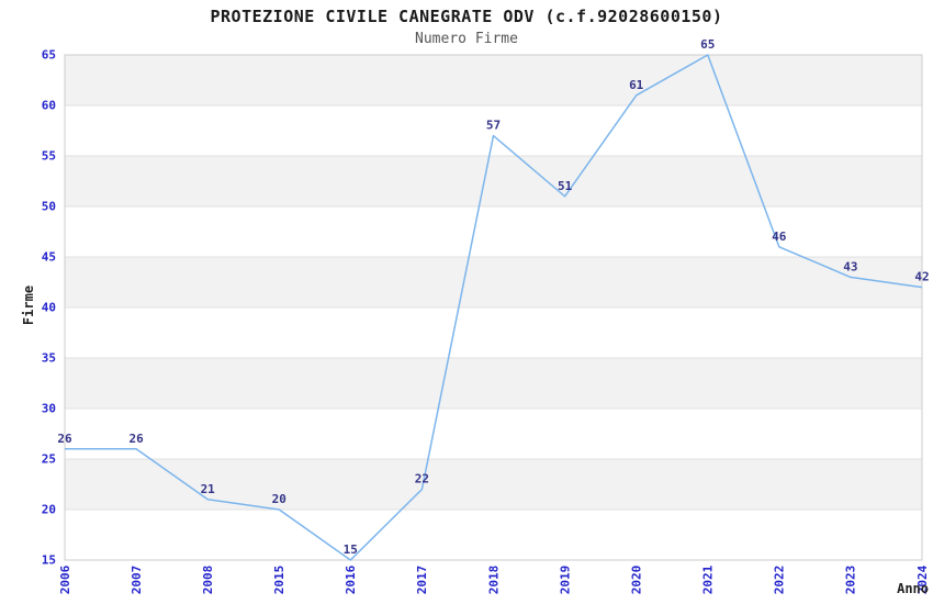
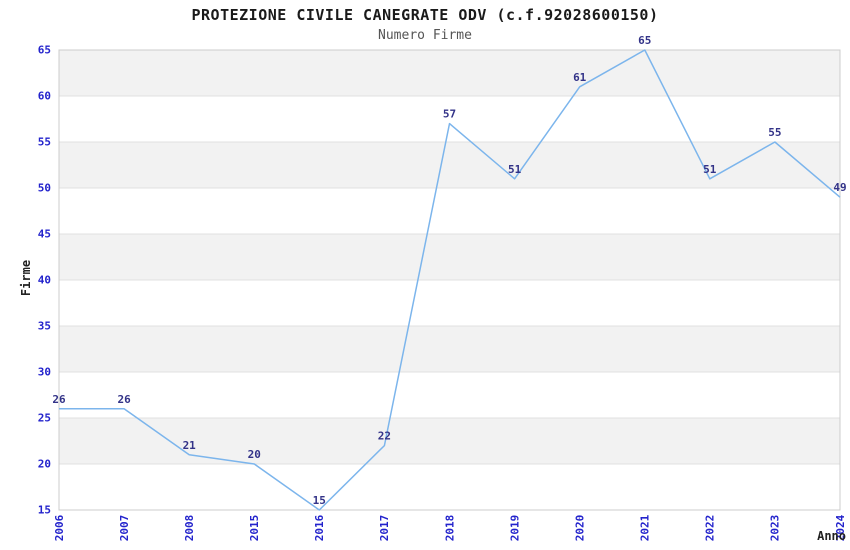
2022: 46 -> 51
2023: 43 -> 55
2024: 42 -> 49
